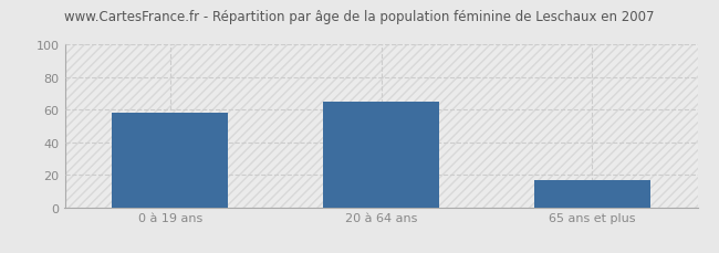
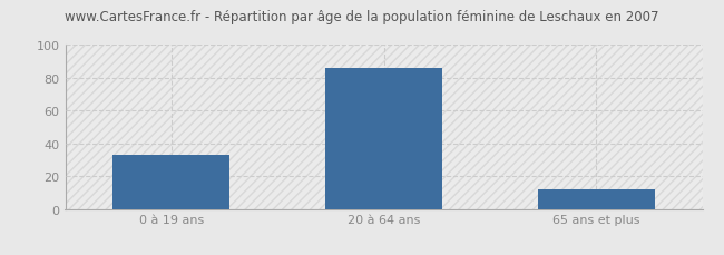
0 à 19 ans: 58 -> 33
20 à 64 ans: 65 -> 86
65 ans et plus: 17 -> 12
